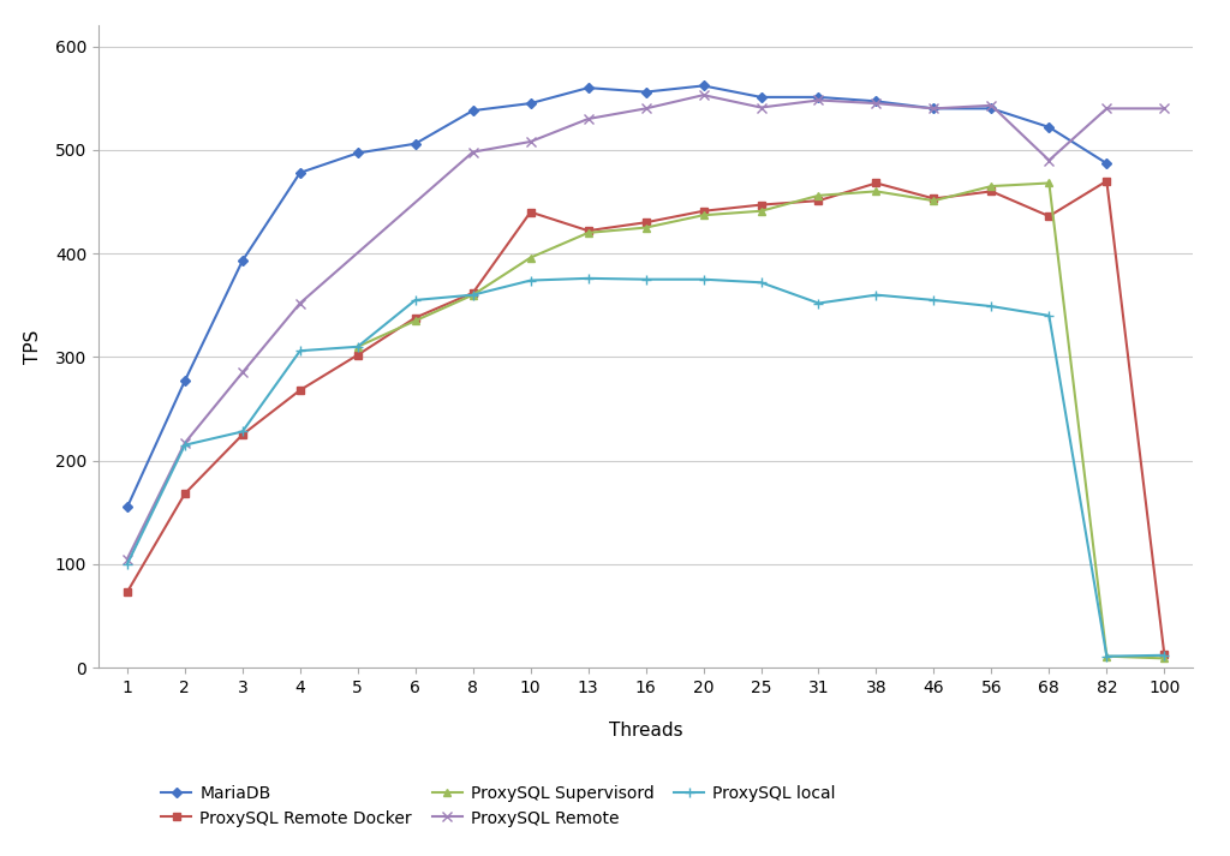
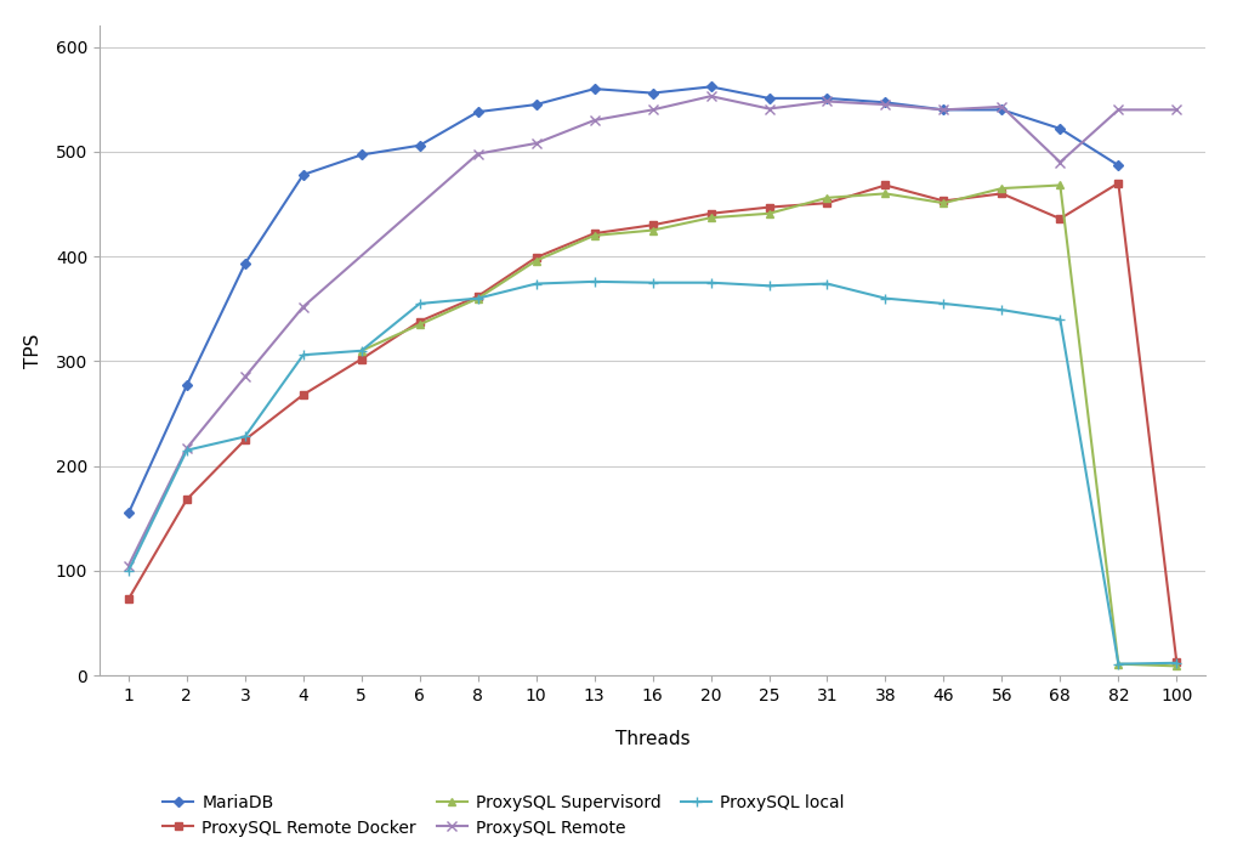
ProxySQL Remote Docker/10: 440 -> 399
ProxySQL local/31: 352 -> 374
